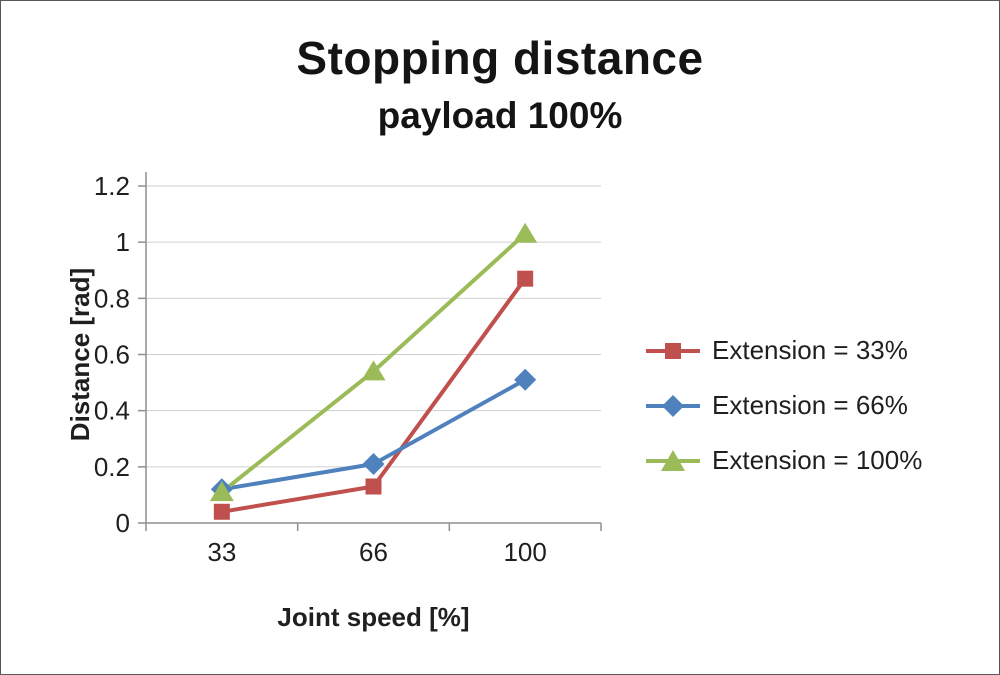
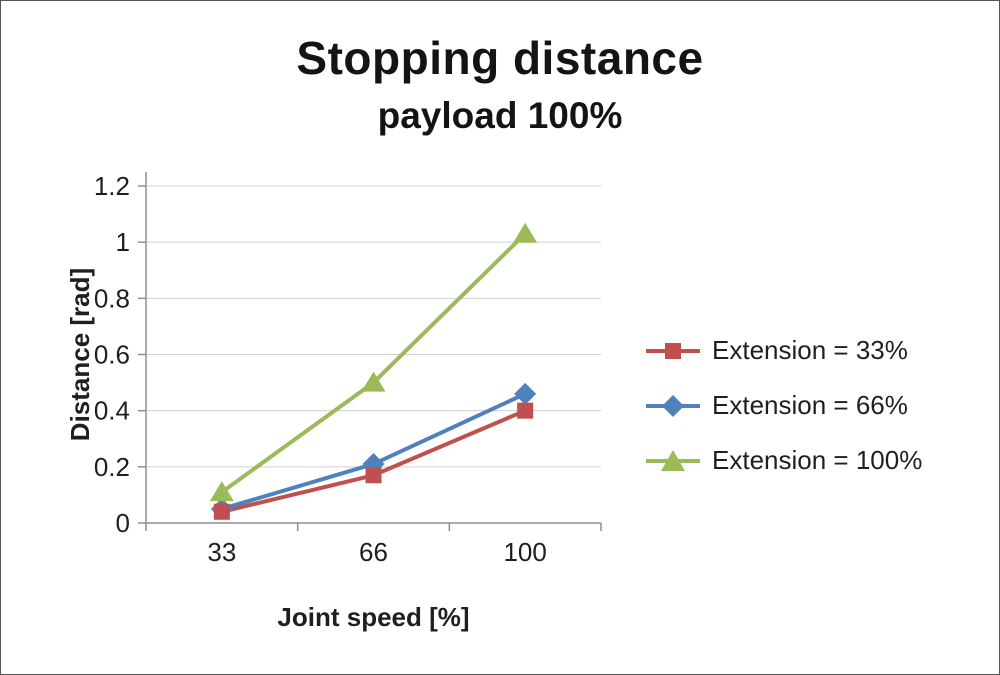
Extension = 66%/33: 0.12 -> 0.05
Extension = 33%/66: 0.13 -> 0.17
Extension = 100%/66: 0.54 -> 0.50
Extension = 33%/100: 0.87 -> 0.40
Extension = 66%/100: 0.51 -> 0.46
